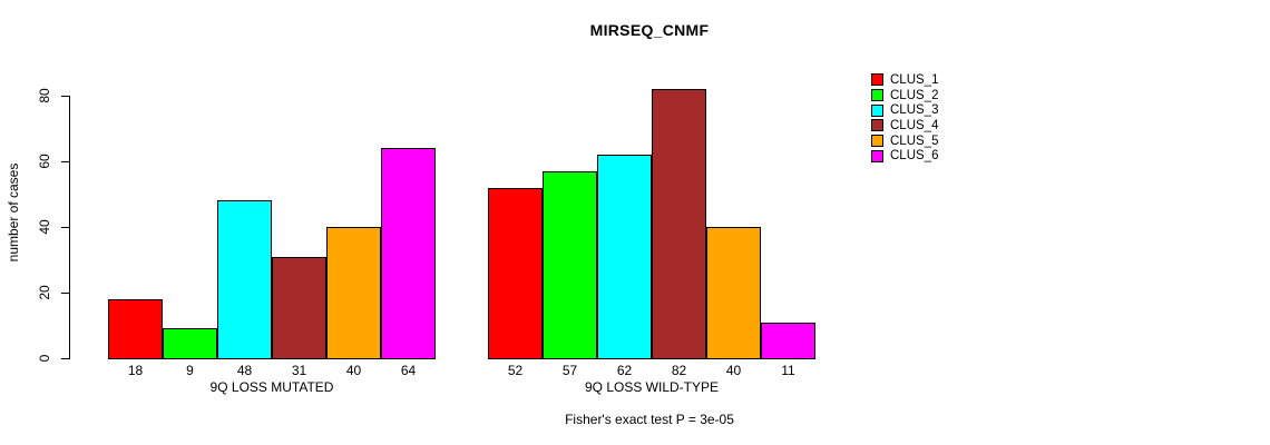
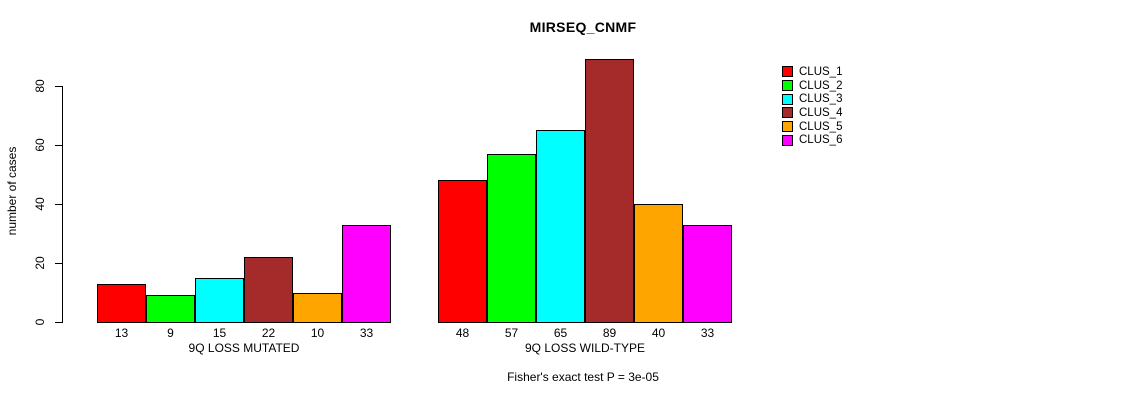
CLUS_1/9Q LOSS MUTATED: 18 -> 13
CLUS_3/9Q LOSS MUTATED: 48 -> 15
CLUS_4/9Q LOSS MUTATED: 31 -> 22
CLUS_5/9Q LOSS MUTATED: 40 -> 10
CLUS_6/9Q LOSS MUTATED: 64 -> 33
CLUS_1/9Q LOSS WILD-TYPE: 52 -> 48
CLUS_3/9Q LOSS WILD-TYPE: 62 -> 65
CLUS_4/9Q LOSS WILD-TYPE: 82 -> 89
CLUS_6/9Q LOSS WILD-TYPE: 11 -> 33
